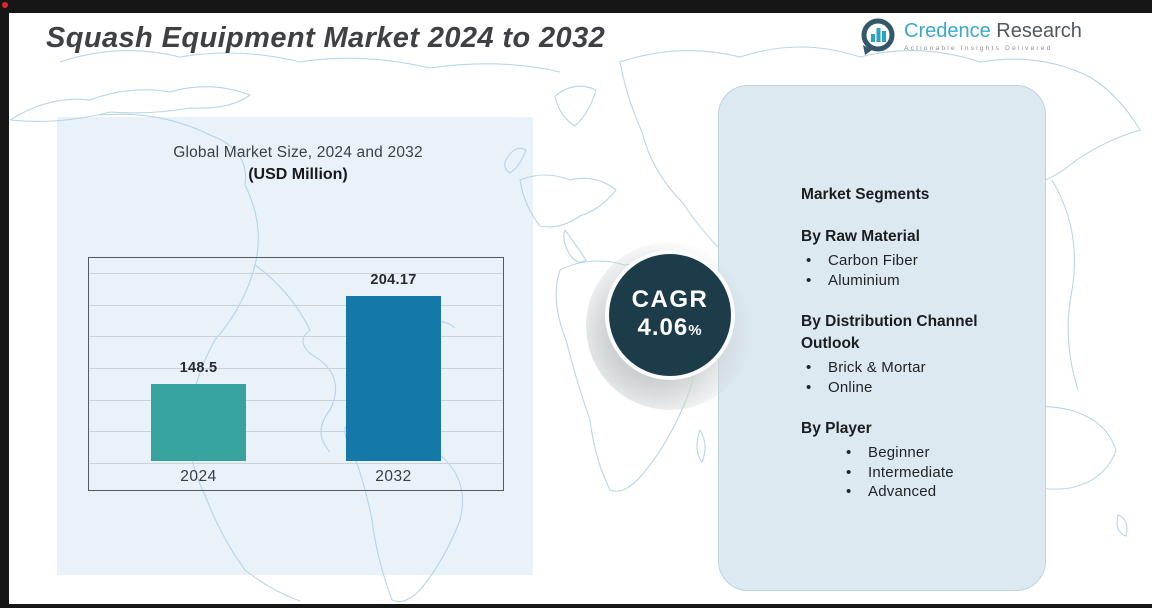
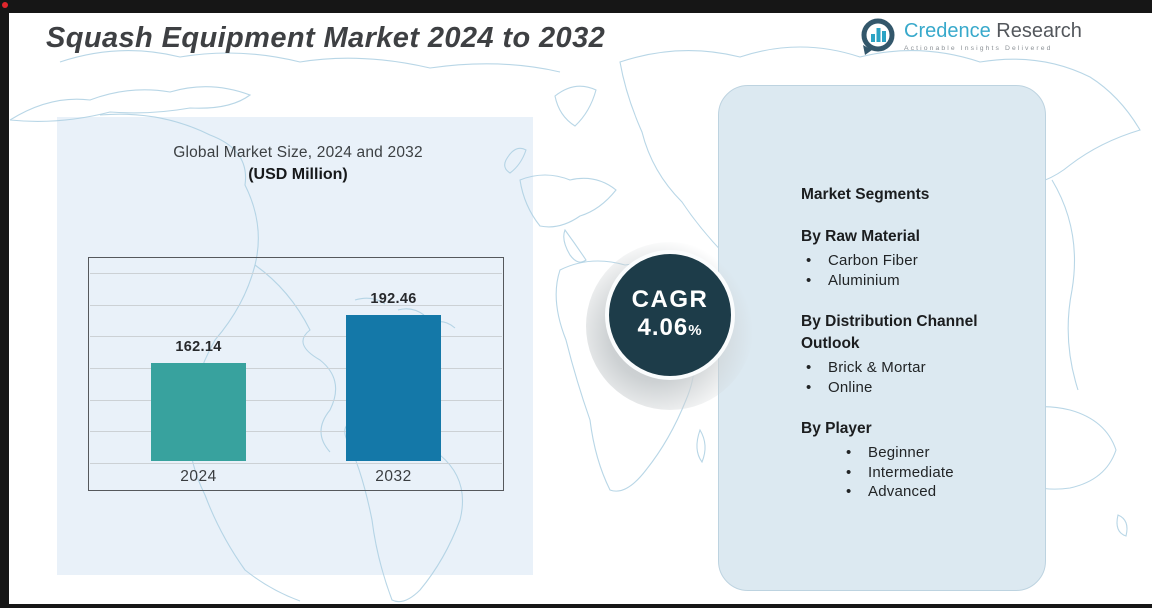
2024: 148.5 -> 162.14
2032: 204.17 -> 192.46
